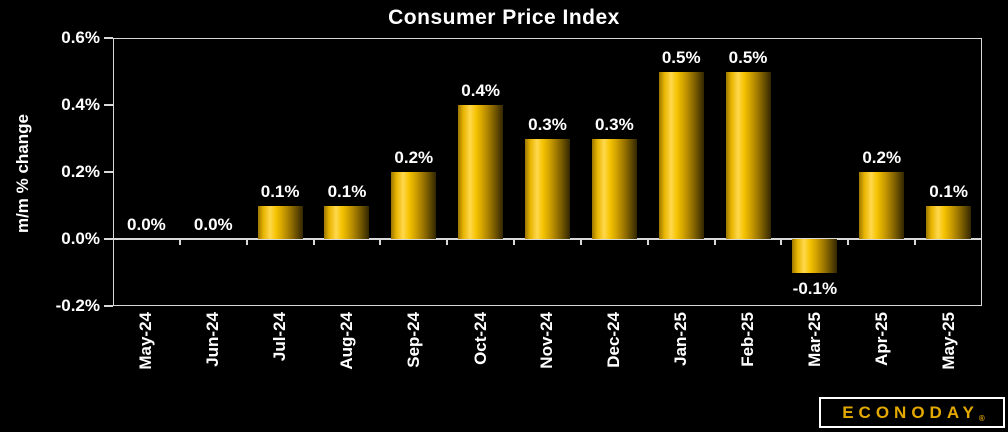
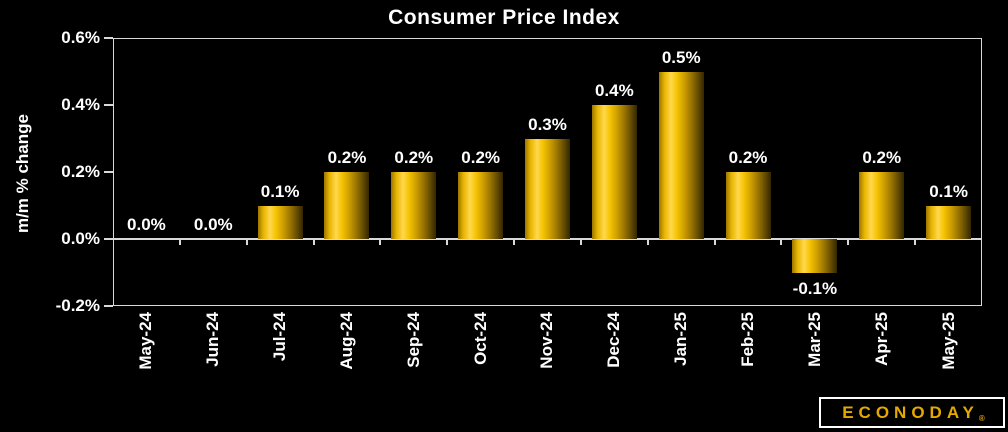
Aug-24: 0.1% -> 0.2%
Oct-24: 0.4% -> 0.2%
Dec-24: 0.3% -> 0.4%
Feb-25: 0.5% -> 0.2%
